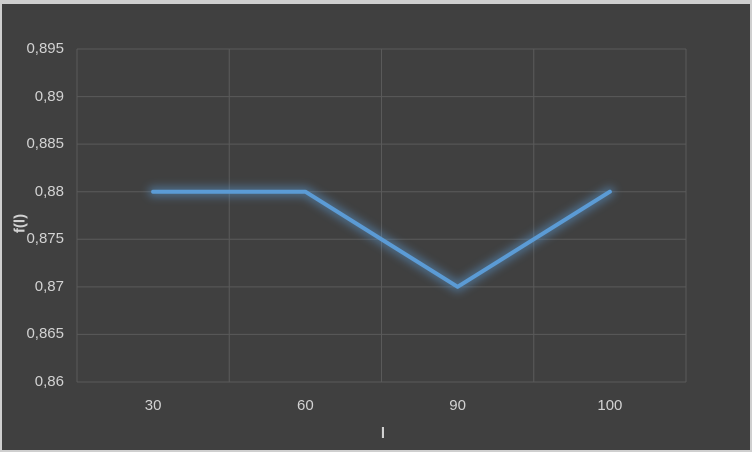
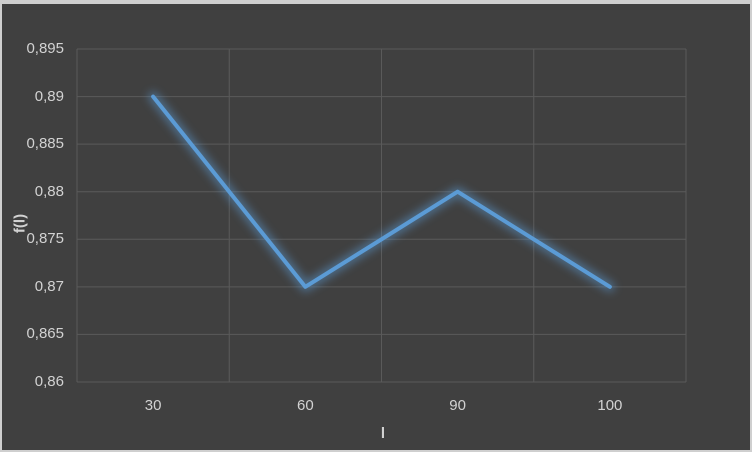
30: 0,88 -> 0,89
60: 0,88 -> 0,87
90: 0,87 -> 0,88
100: 0,88 -> 0,87
